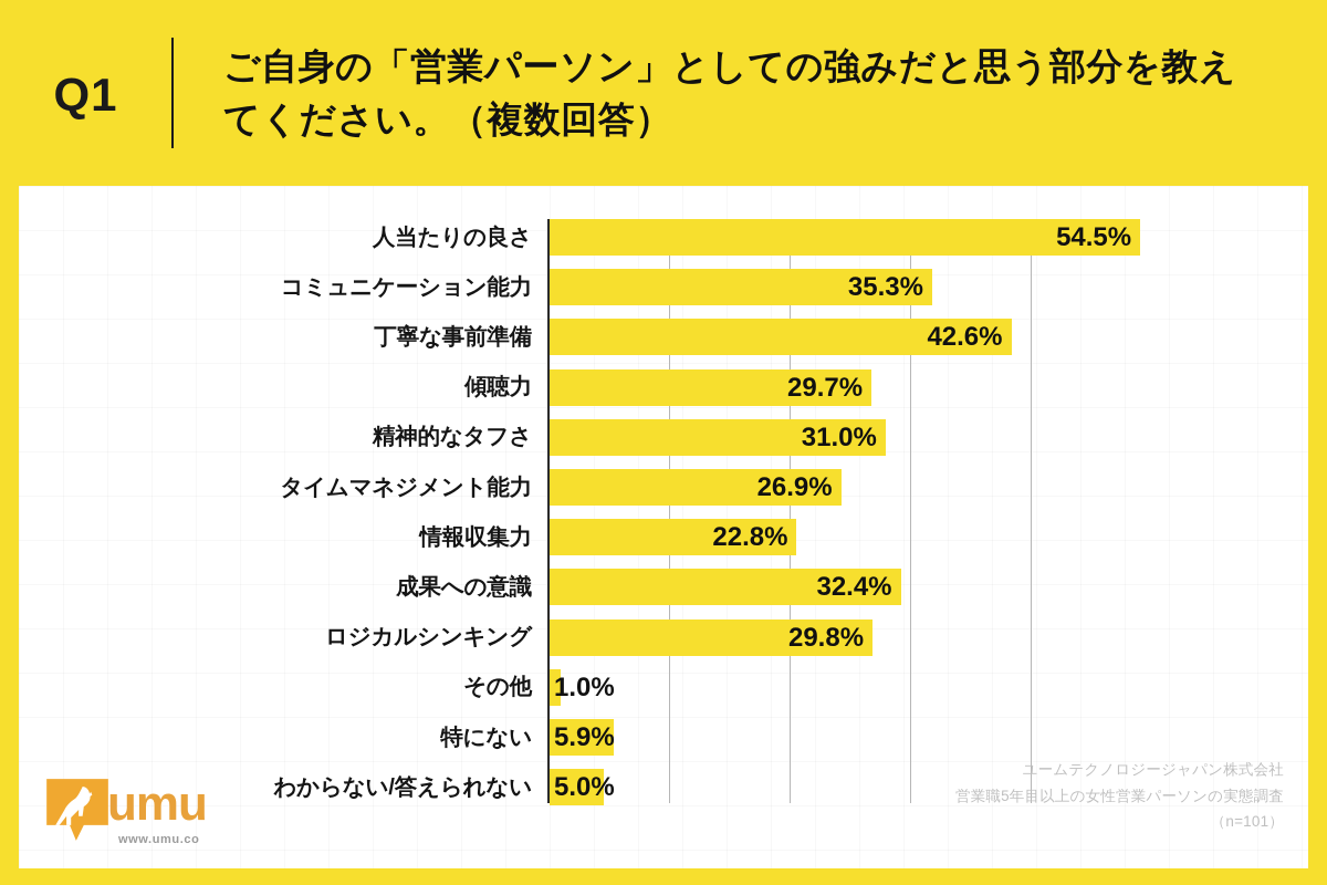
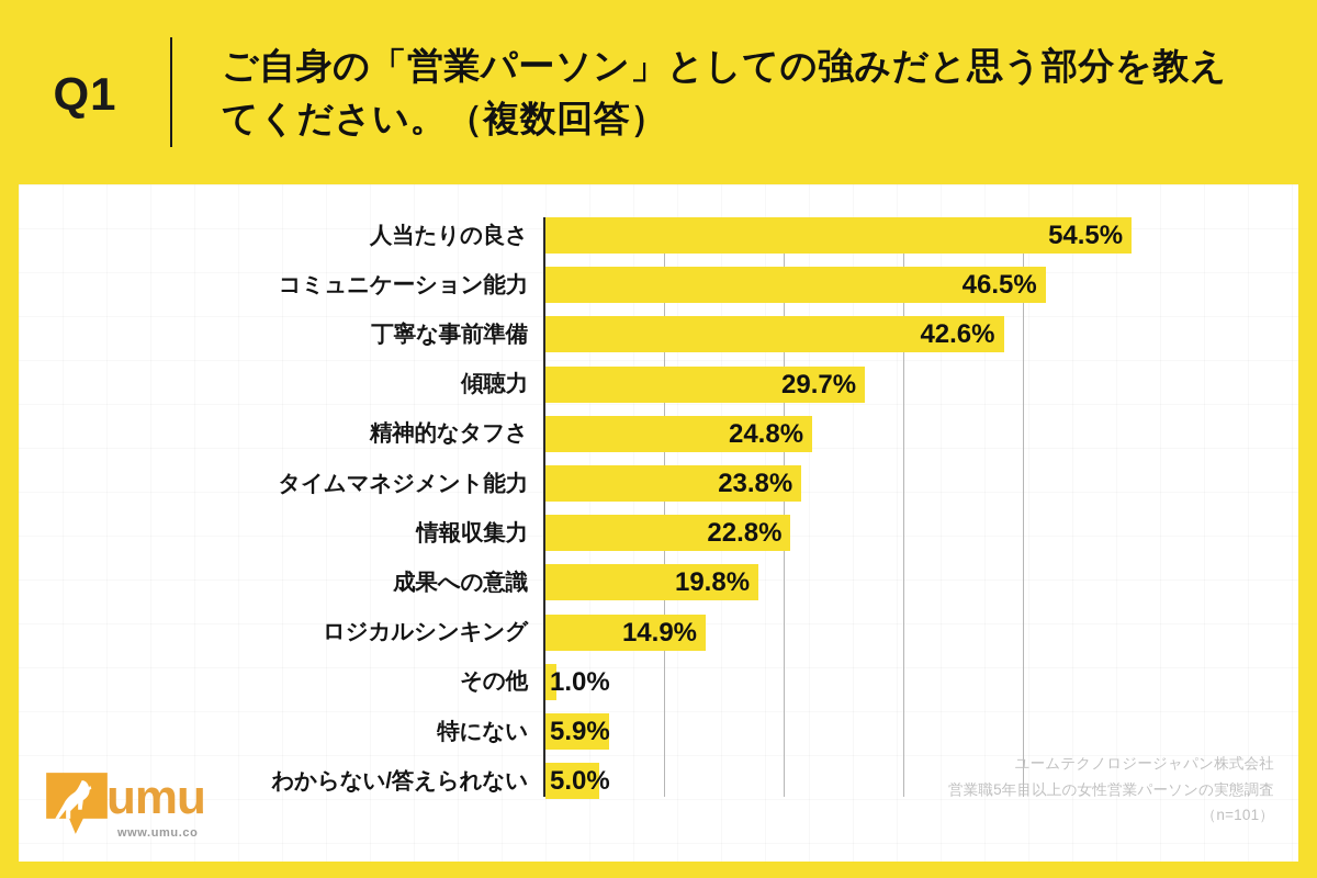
コミュニケーション能力: 35.3% -> 46.5%
精神的なタフさ: 31.0% -> 24.8%
タイムマネジメント能力: 26.9% -> 23.8%
成果への意識: 32.4% -> 19.8%
ロジカルシンキング: 29.8% -> 14.9%
